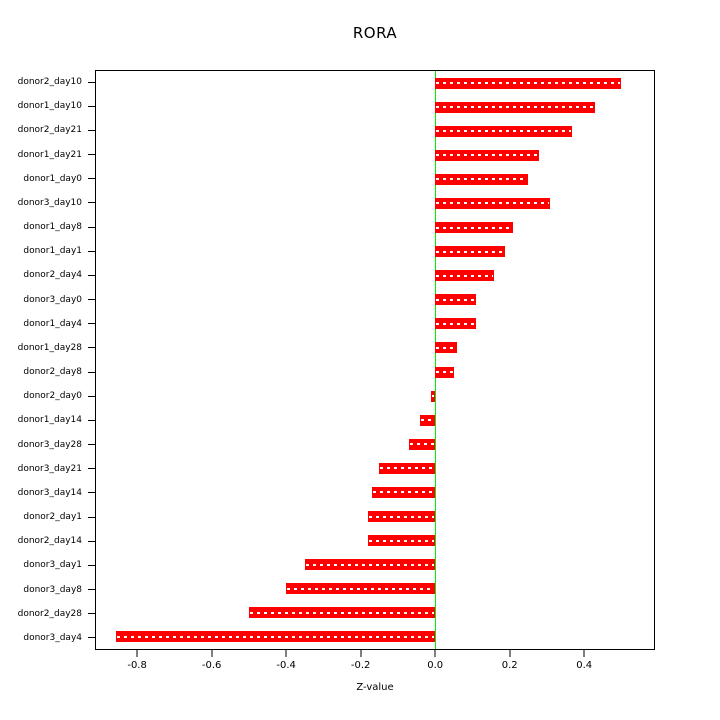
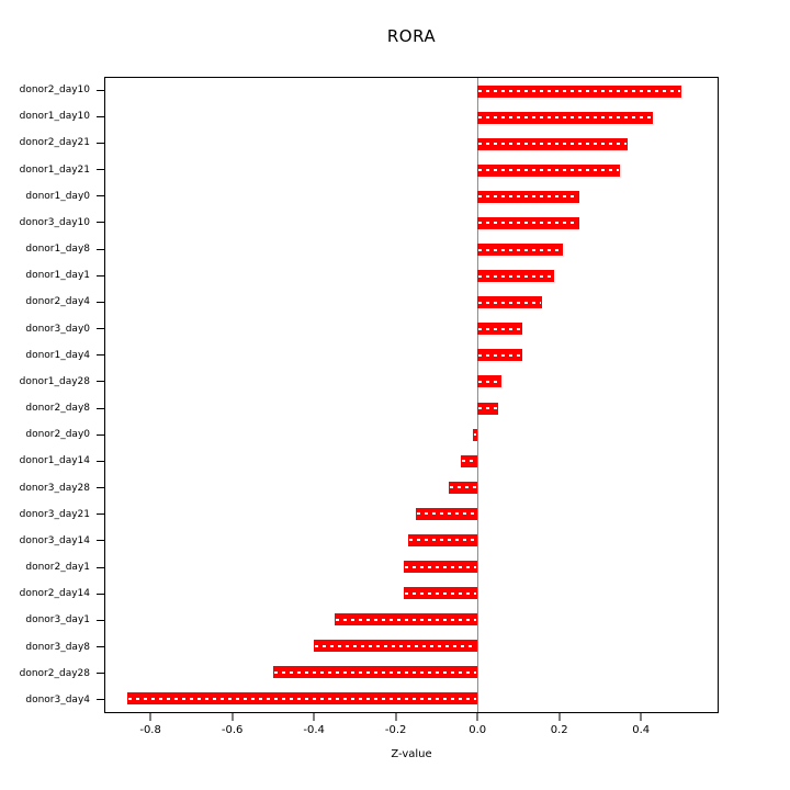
donor1_day21: 0.28 -> 0.35
donor3_day10: 0.31 -> 0.25
